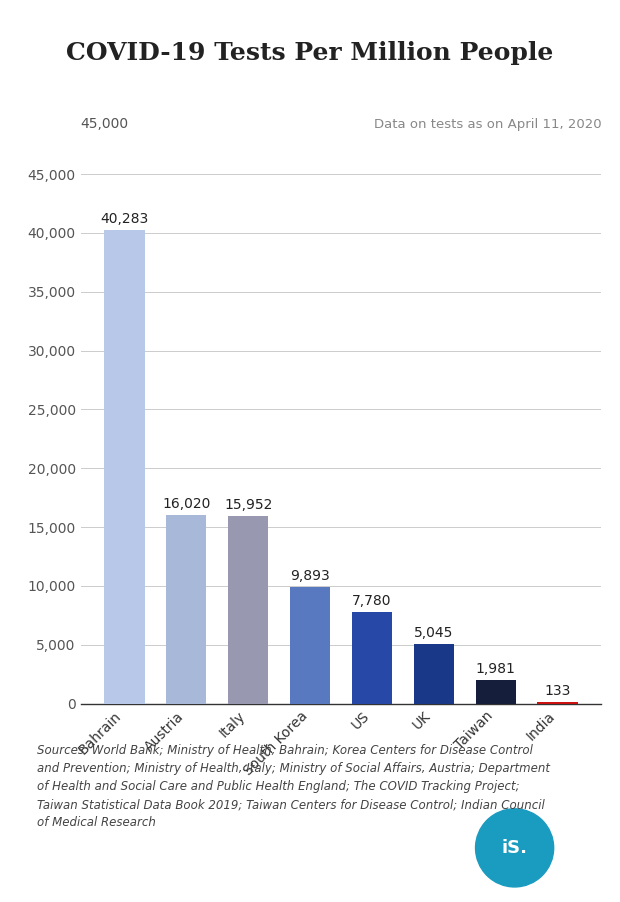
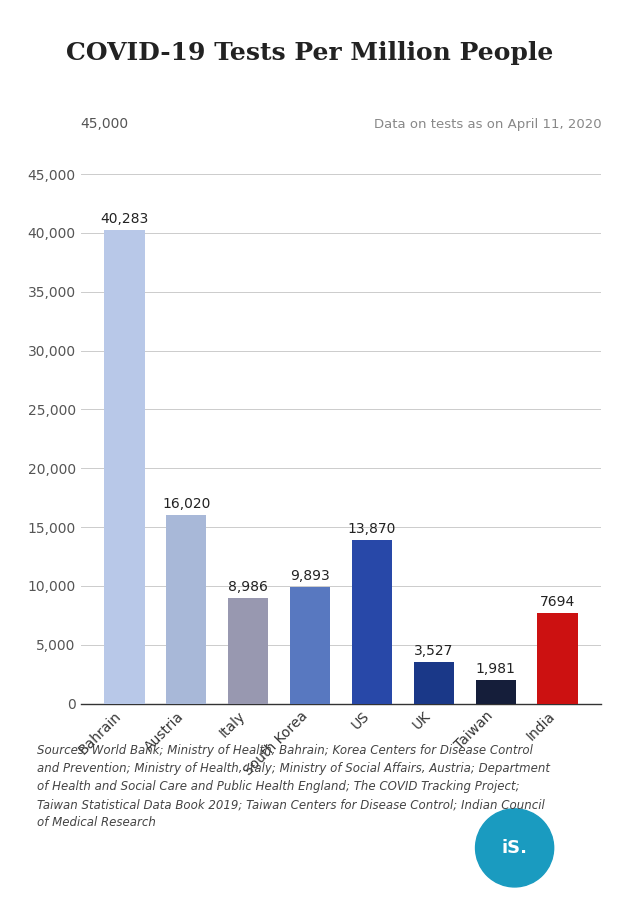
Italy: 15,952 -> 8,986
US: 7,780 -> 13,870
UK: 5,045 -> 3,527
India: 133 -> 7694
